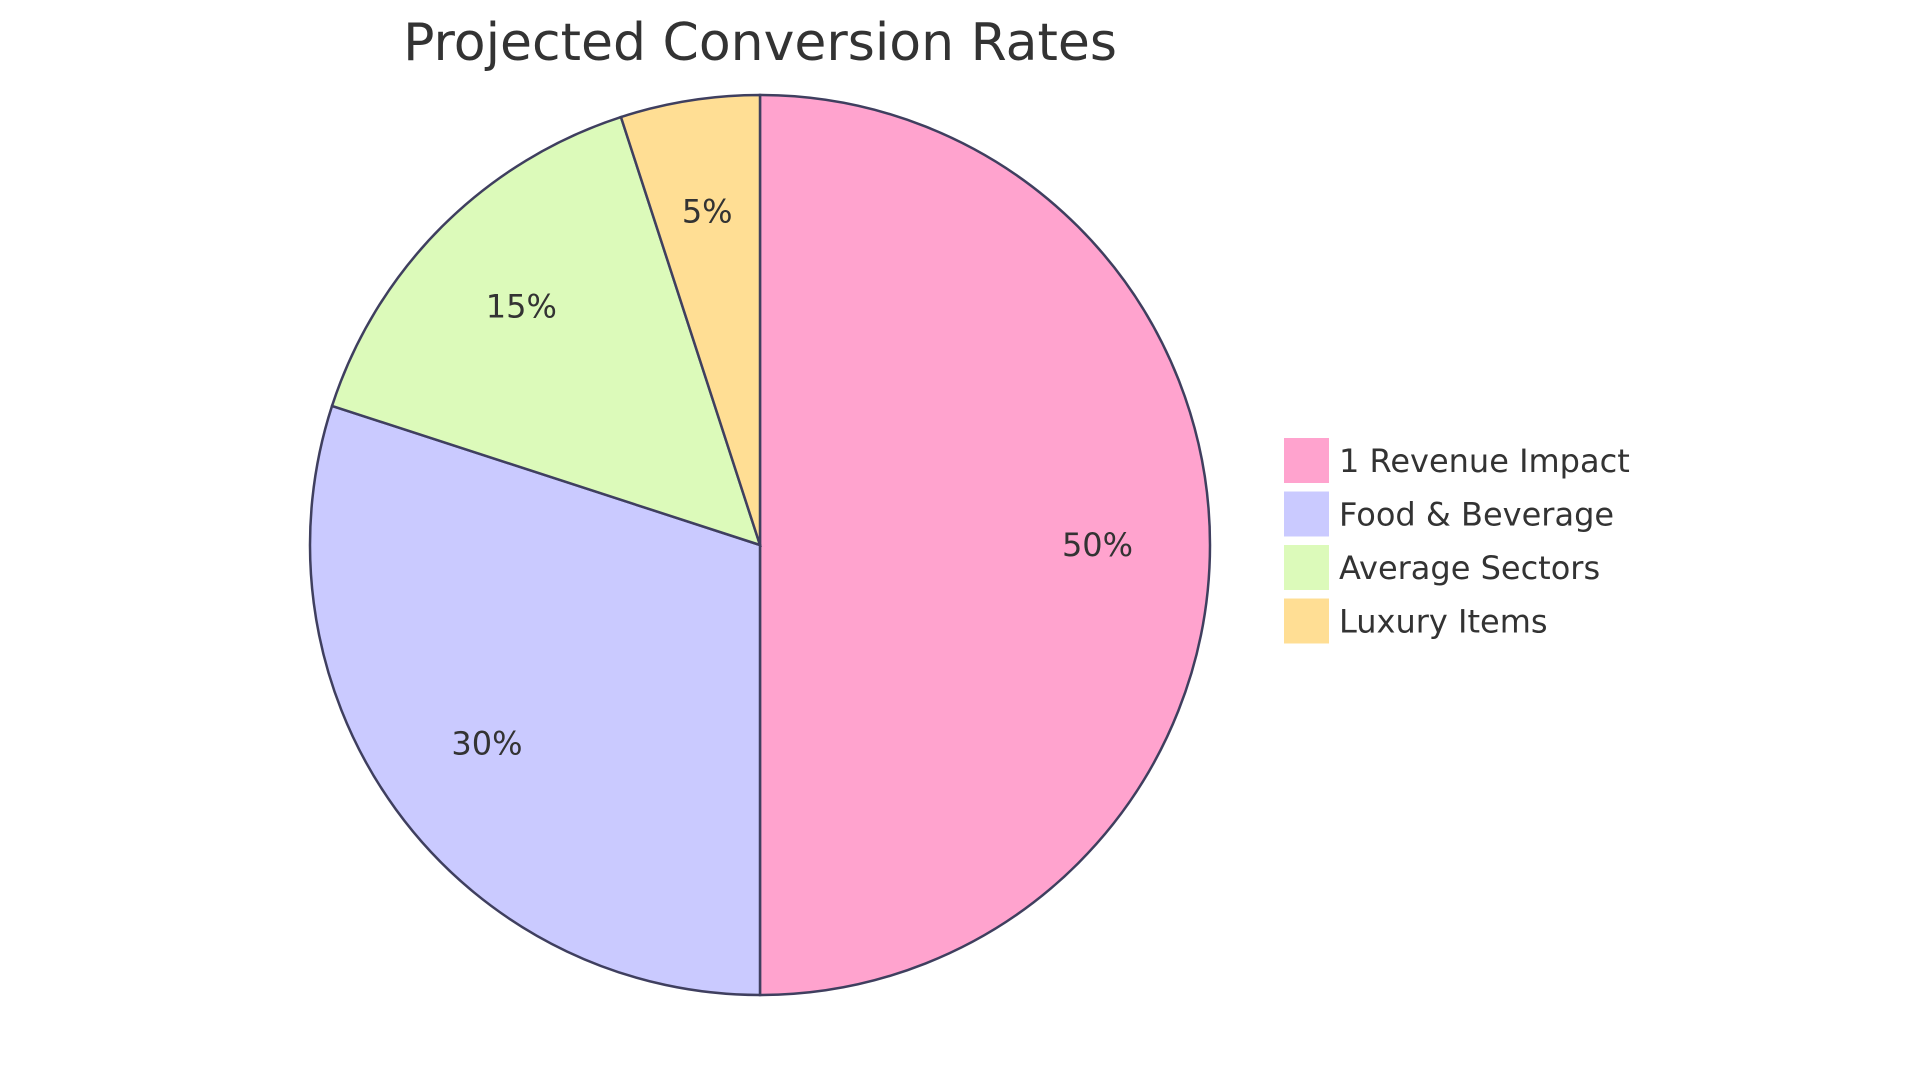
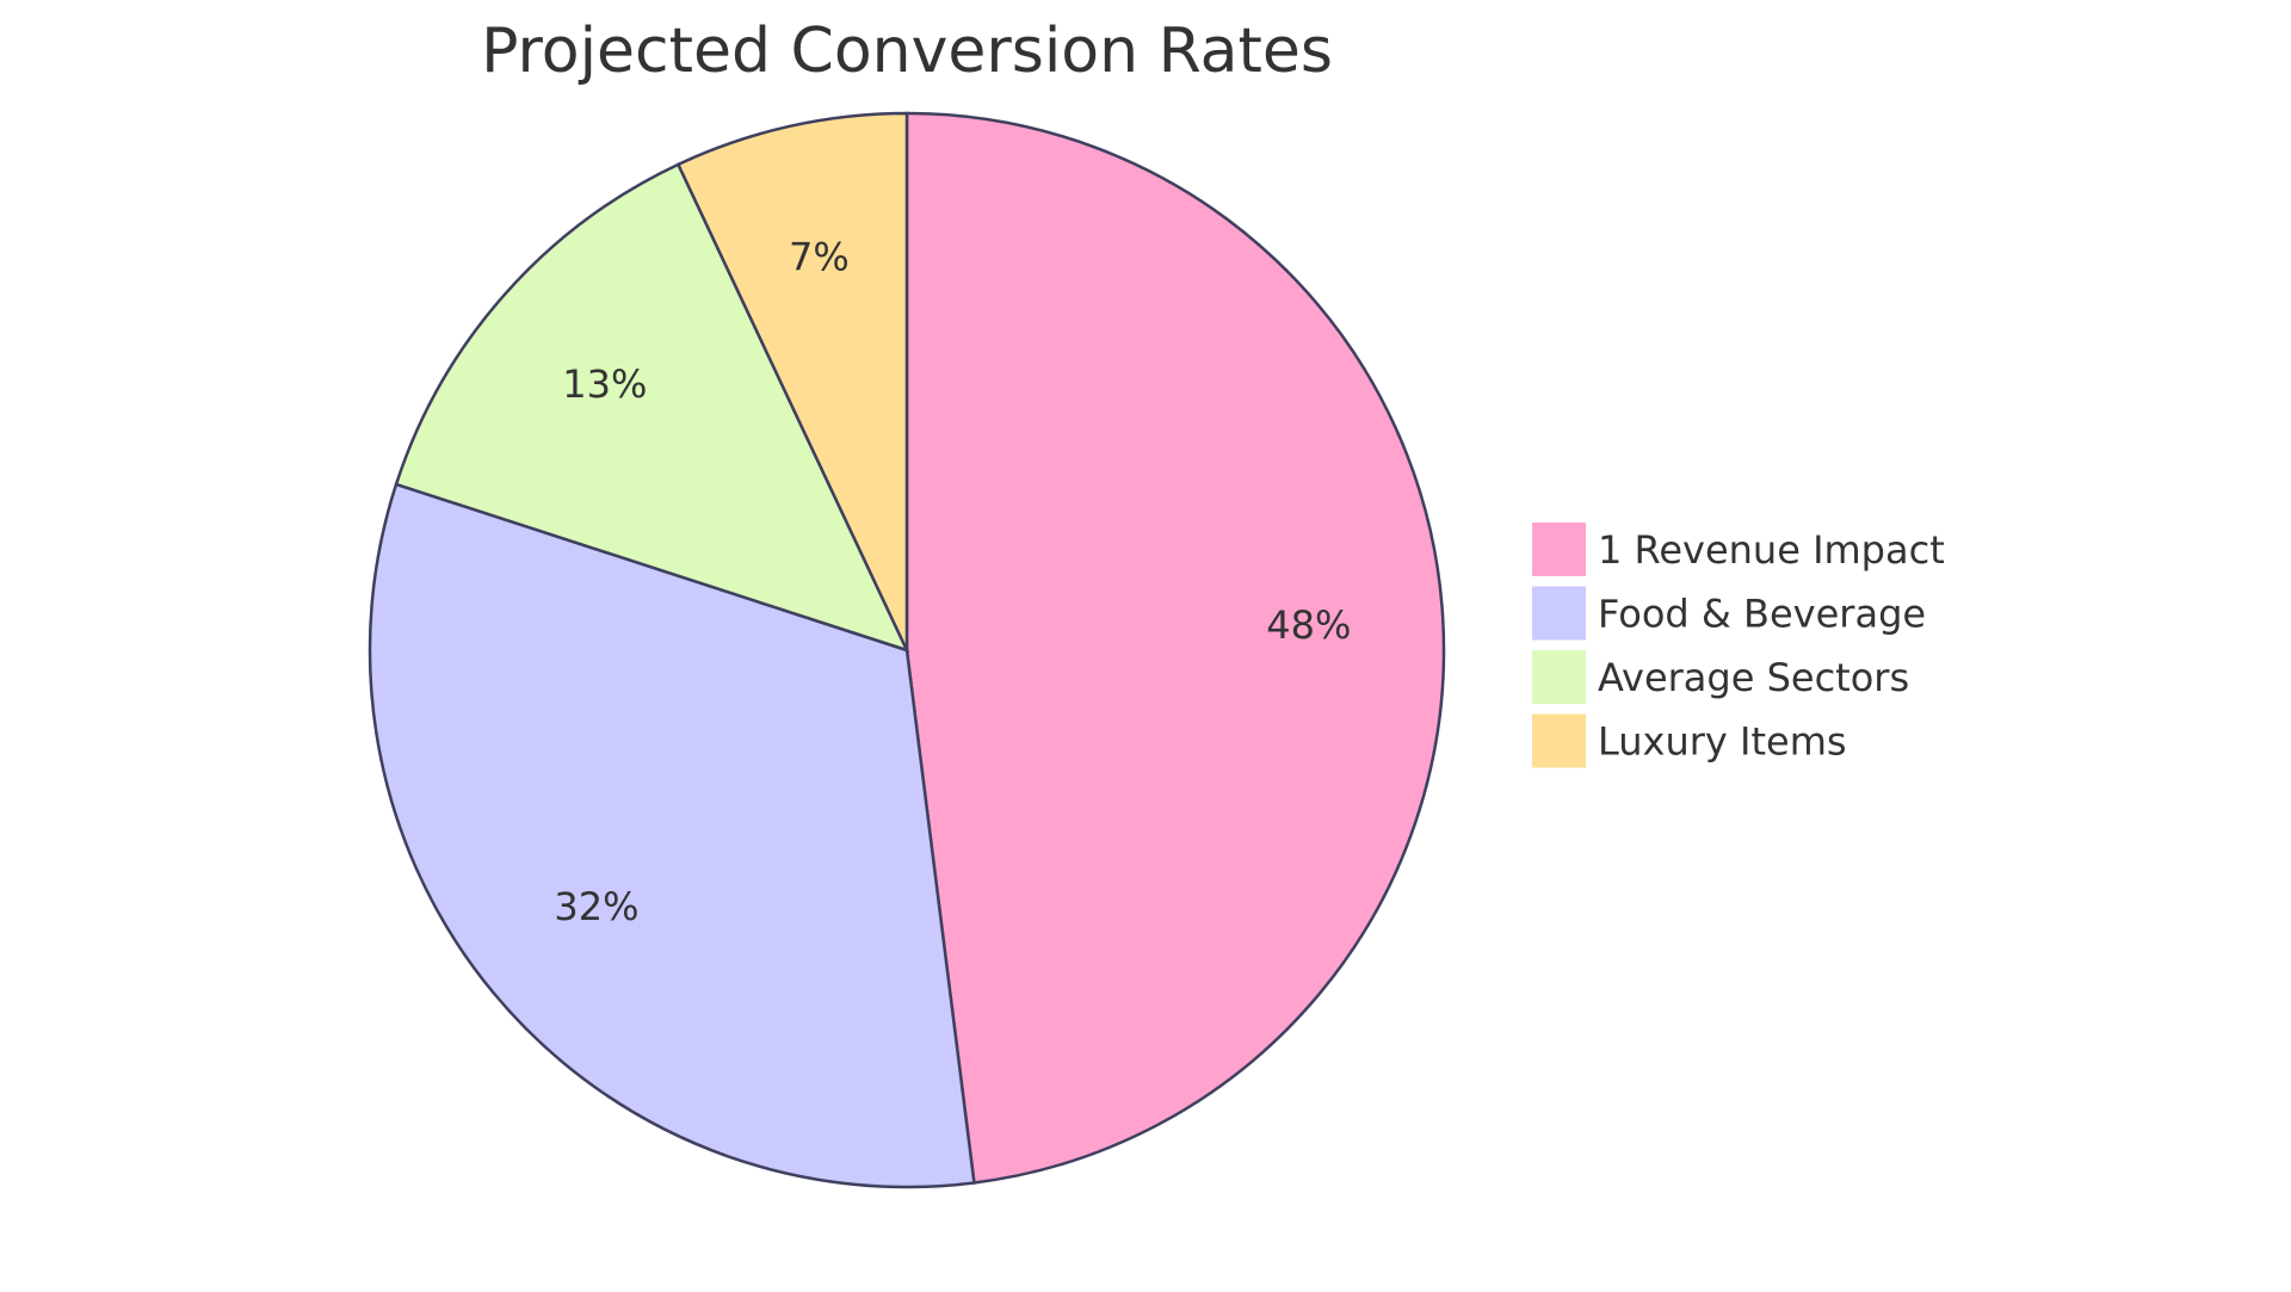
1 Revenue Impact: 50% -> 48%
Food & Beverage: 30% -> 32%
Average Sectors: 15% -> 13%
Luxury Items: 5% -> 7%
